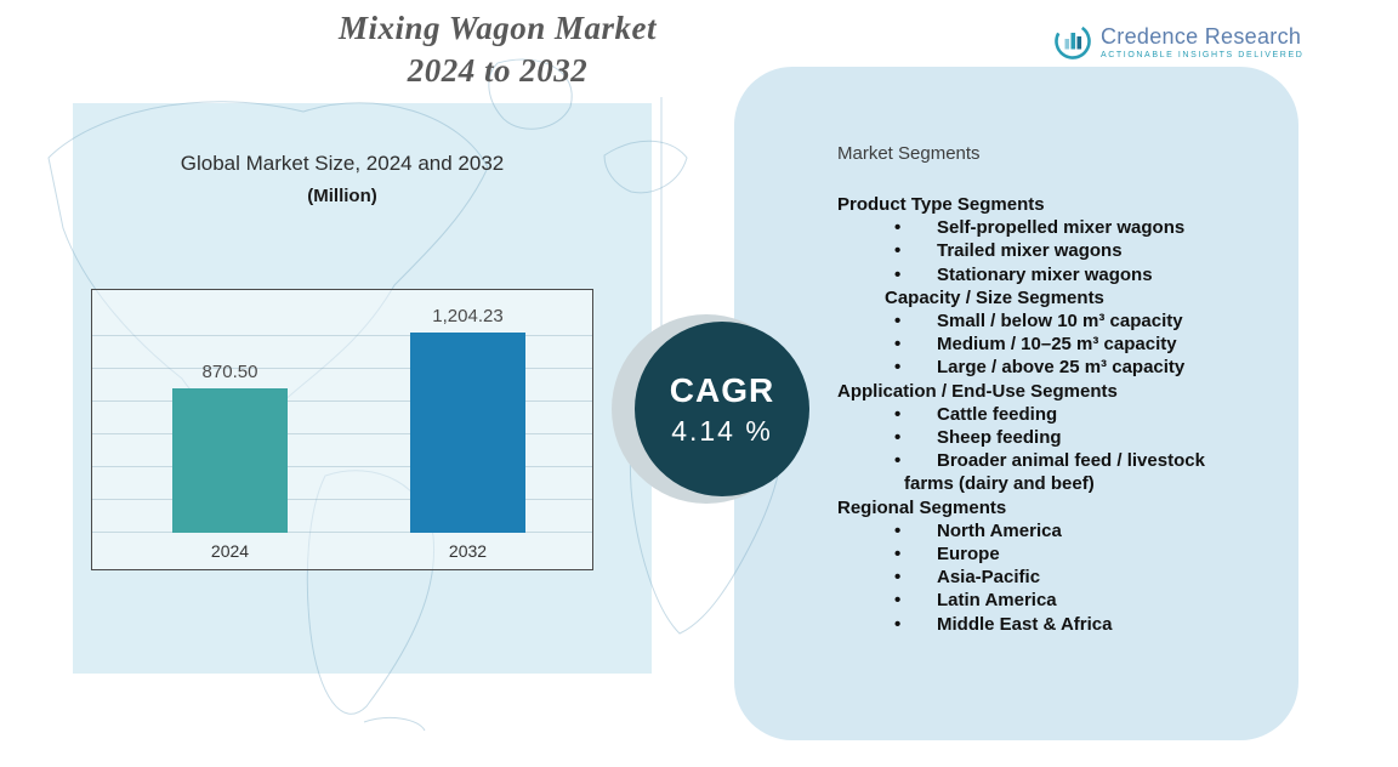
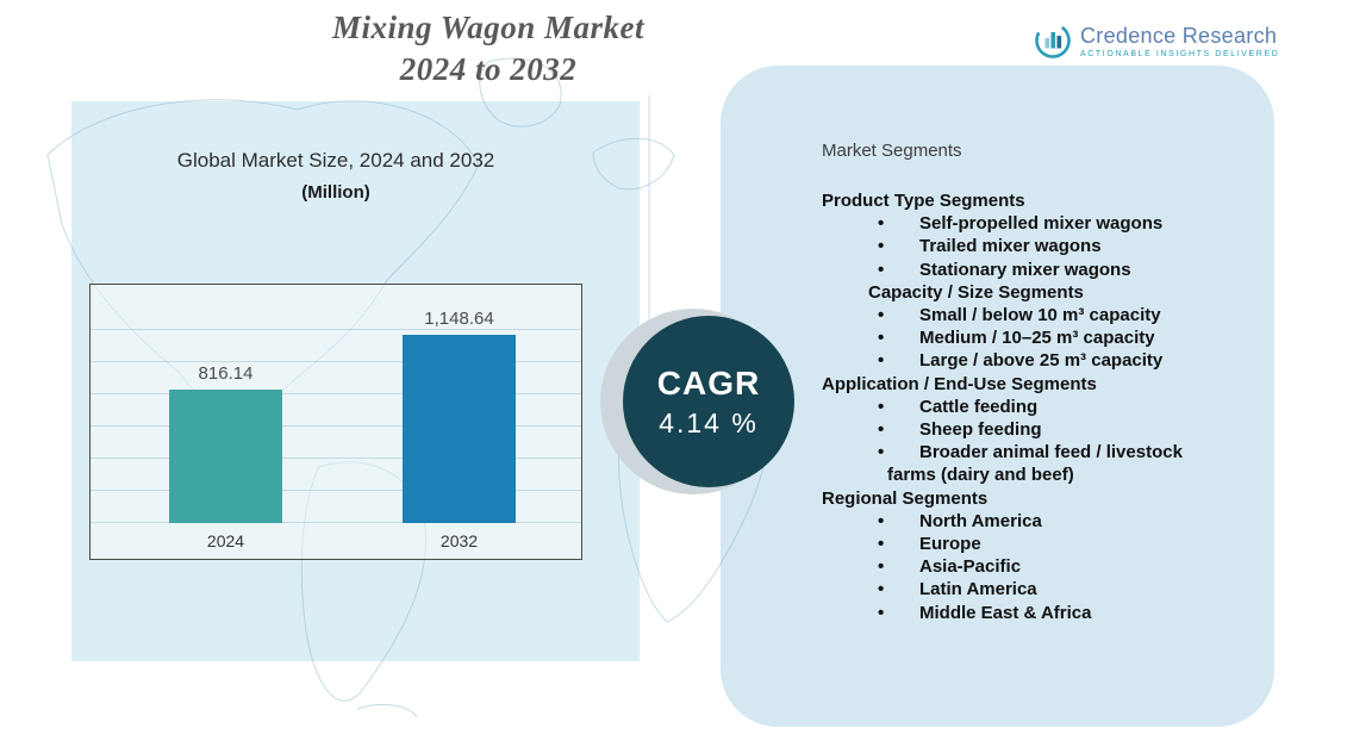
2024: 870.50 -> 816.14
2032: 1,204.23 -> 1,148.64
